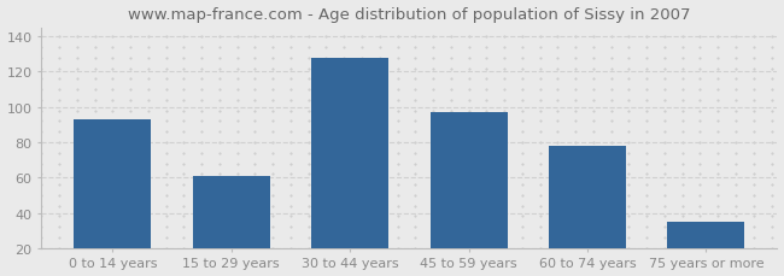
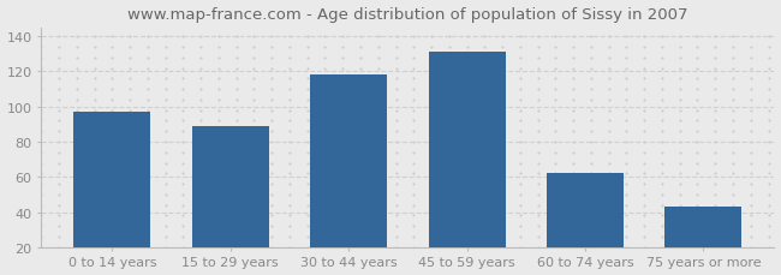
0 to 14 years: 93 -> 97
15 to 29 years: 61 -> 89
30 to 44 years: 128 -> 118
45 to 59 years: 97 -> 131
60 to 74 years: 78 -> 62
75 years or more: 35 -> 43
